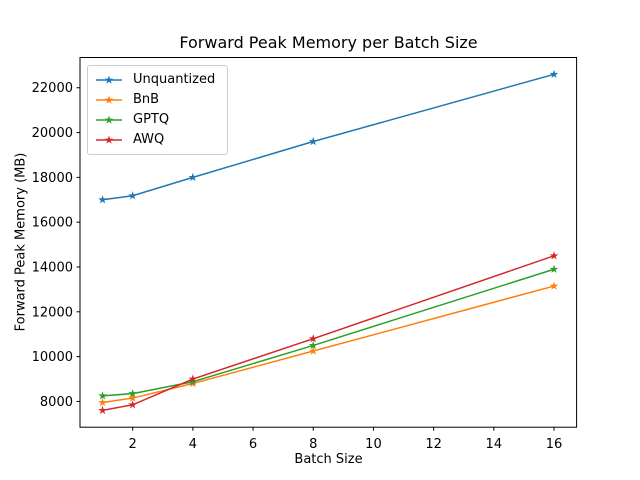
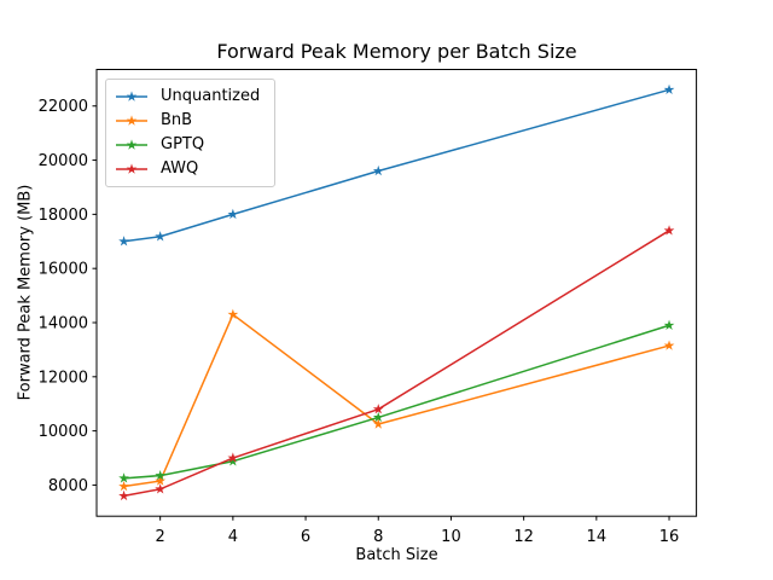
BnB/4: 8800 -> 14300
AWQ/16: 14500 -> 17400
